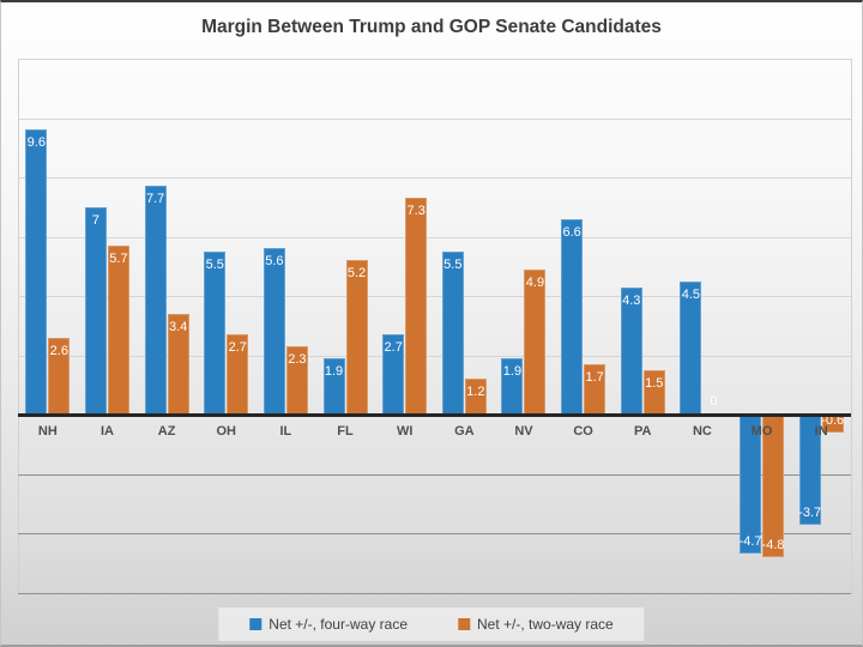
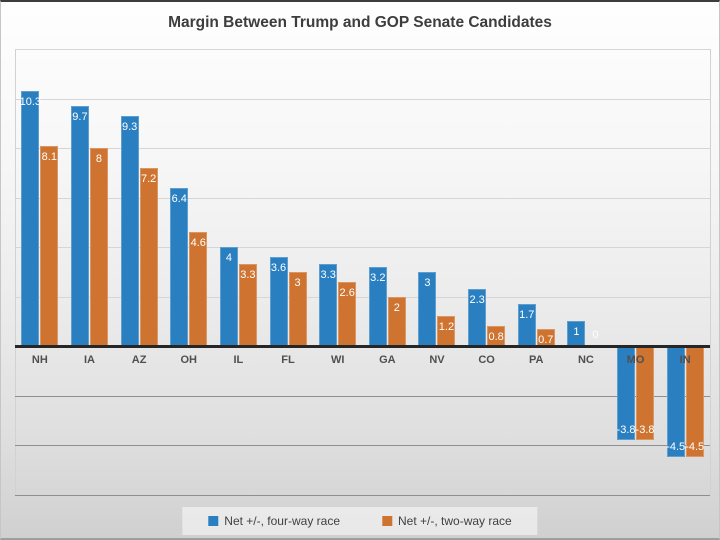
Net +/-, four-way race/NH: 9.6 -> 10.3
Net +/-, two-way race/NH: 2.6 -> 8.1
Net +/-, four-way race/IA: 7 -> 9.7
Net +/-, two-way race/IA: 5.7 -> 8
Net +/-, four-way race/AZ: 7.7 -> 9.3
Net +/-, two-way race/AZ: 3.4 -> 7.2
Net +/-, four-way race/OH: 5.5 -> 6.4
Net +/-, two-way race/OH: 2.7 -> 4.6
Net +/-, four-way race/IL: 5.6 -> 4
Net +/-, two-way race/IL: 2.3 -> 3.3
Net +/-, four-way race/FL: 1.9 -> 3.6
Net +/-, two-way race/FL: 5.2 -> 3
Net +/-, four-way race/WI: 2.7 -> 3.3
Net +/-, two-way race/WI: 7.3 -> 2.6
Net +/-, four-way race/GA: 5.5 -> 3.2
Net +/-, two-way race/GA: 1.2 -> 2
Net +/-, four-way race/NV: 1.9 -> 3
Net +/-, two-way race/NV: 4.9 -> 1.2
Net +/-, four-way race/CO: 6.6 -> 2.3
Net +/-, two-way race/CO: 1.7 -> 0.8
Net +/-, four-way race/PA: 4.3 -> 1.7
Net +/-, two-way race/PA: 1.5 -> 0.7
Net +/-, four-way race/NC: 4.5 -> 1
Net +/-, four-way race/MO: -4.7 -> -3.8
Net +/-, two-way race/MO: -4.8 -> -3.8
Net +/-, four-way race/IN: -3.7 -> -4.5
Net +/-, two-way race/IN: -0.6 -> -4.5
